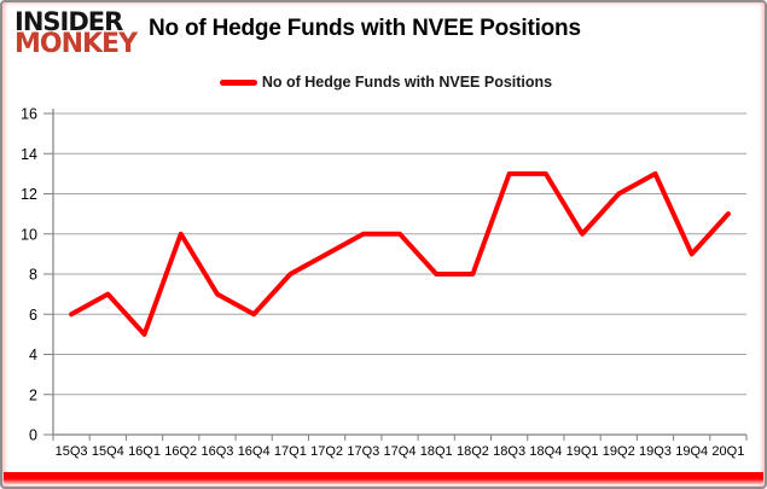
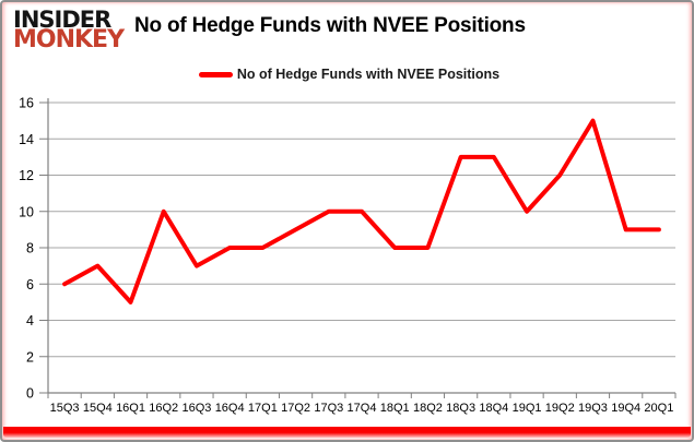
16Q4: 6 -> 8
19Q3: 13 -> 15
20Q1: 11 -> 9
